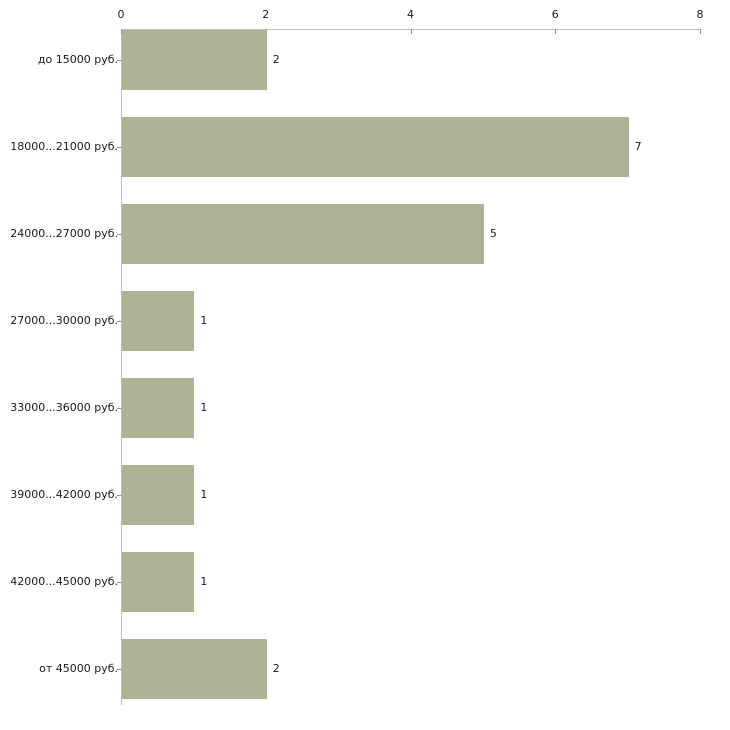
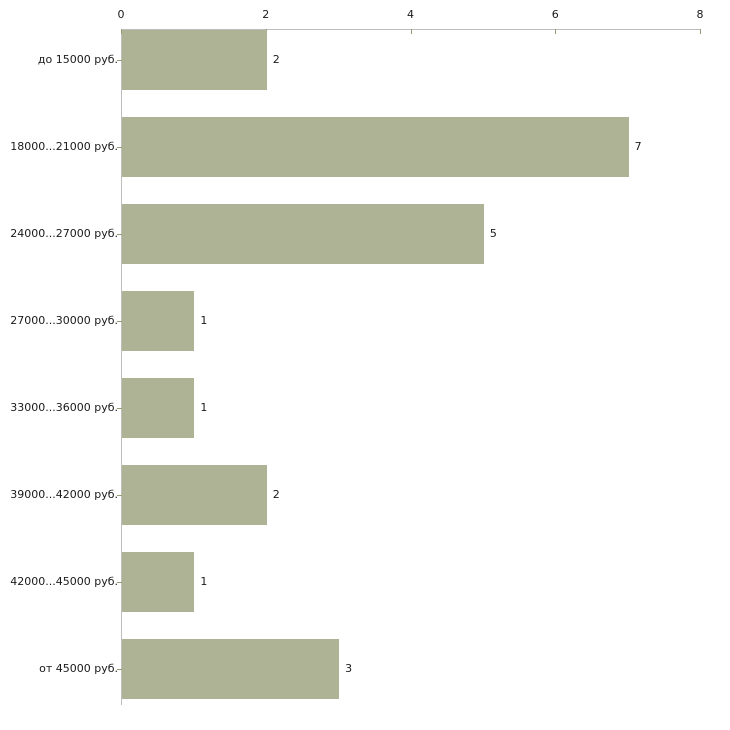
39000...42000 руб.: 1 -> 2
от 45000 руб.: 2 -> 3
